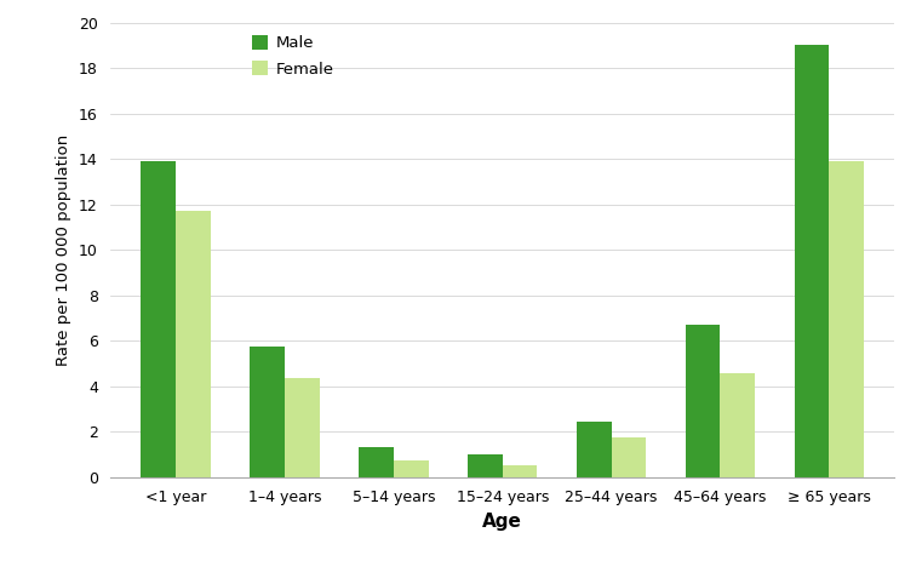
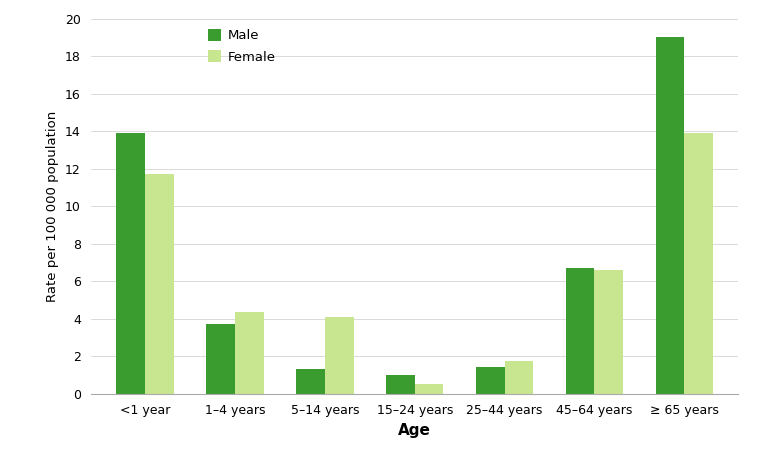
Male/1–4 years: 5.8 -> 3.7
Female/5–14 years: 0.7 -> 4.1
Male/25–44 years: 2.5 -> 1.4
Female/45–64 years: 4.5 -> 6.6
